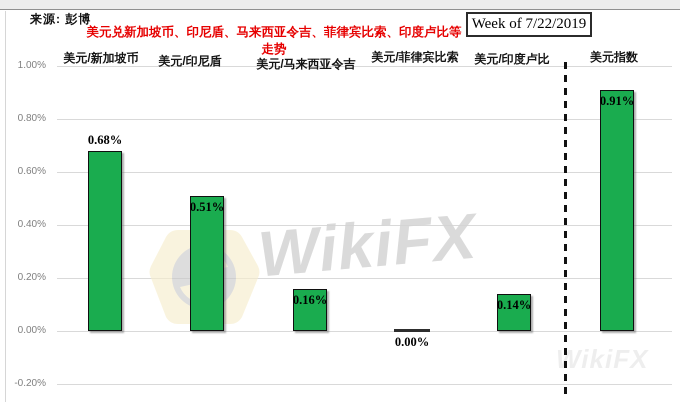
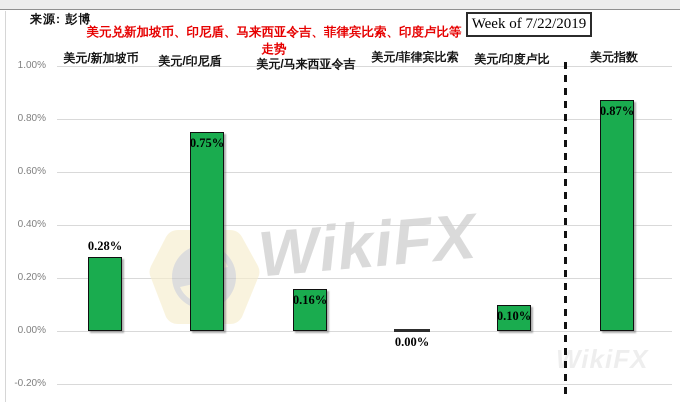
美元/新加坡币: 0.68% -> 0.28%
美元/印尼盾: 0.51% -> 0.75%
美元/印度卢比: 0.14% -> 0.10%
美元指数: 0.91% -> 0.87%
